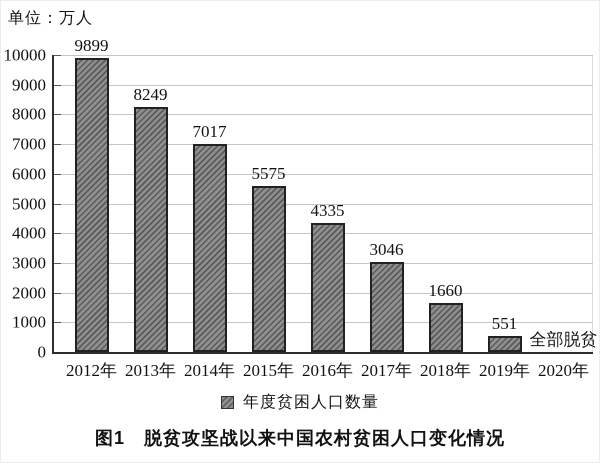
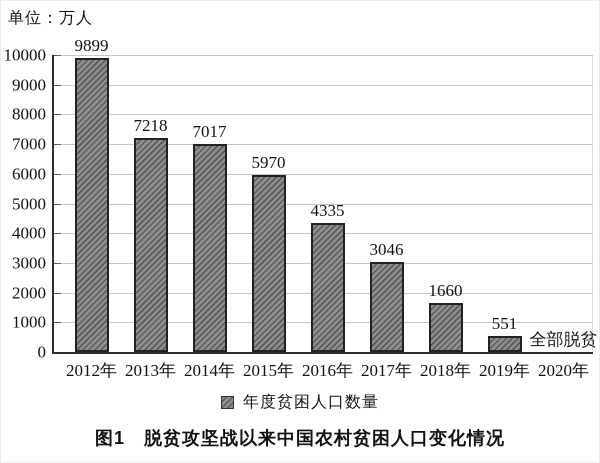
2013年: 8249 -> 7218
2015年: 5575 -> 5970
